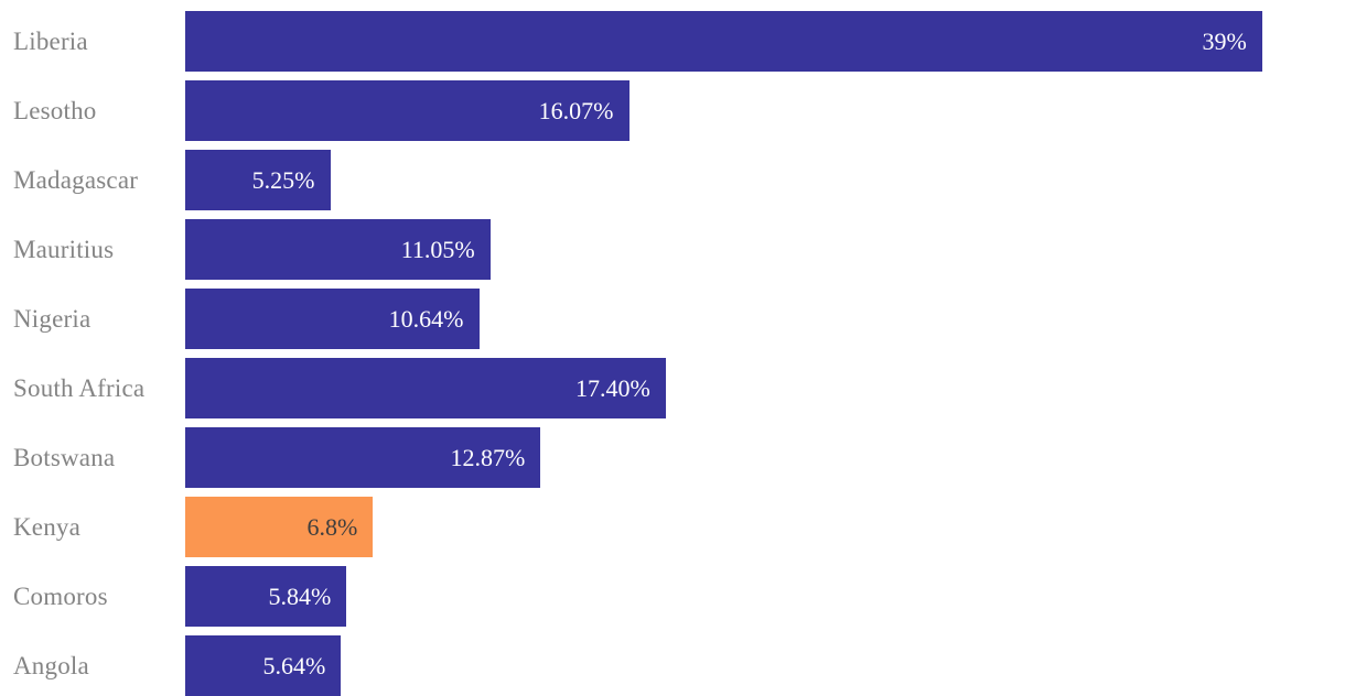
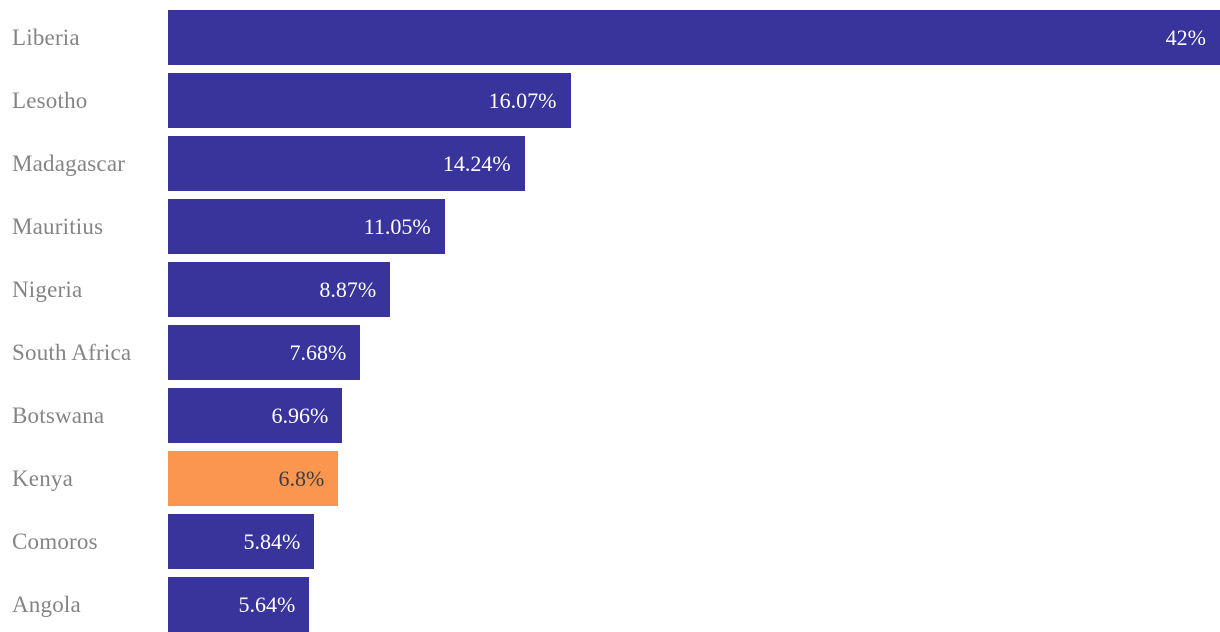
Liberia: 39% -> 42%
Madagascar: 5.25% -> 14.24%
Nigeria: 10.64% -> 8.87%
South Africa: 17.40% -> 7.68%
Botswana: 12.87% -> 6.96%
